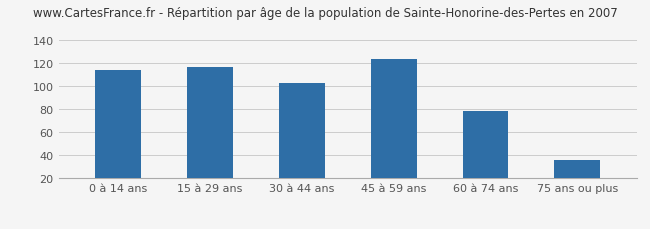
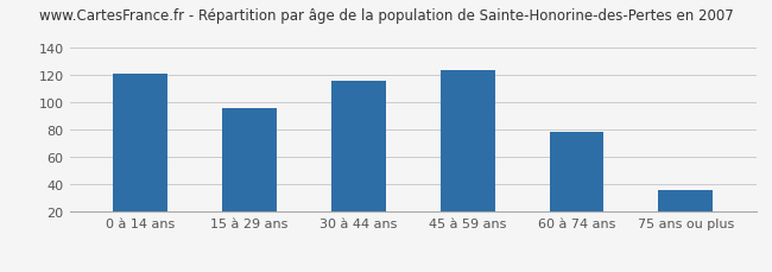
0 à 14 ans: 114 -> 121
15 à 29 ans: 117 -> 96
30 à 44 ans: 103 -> 116
